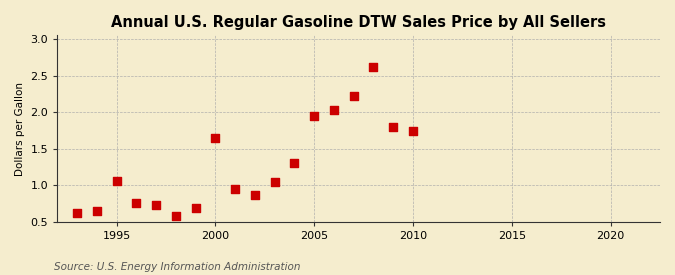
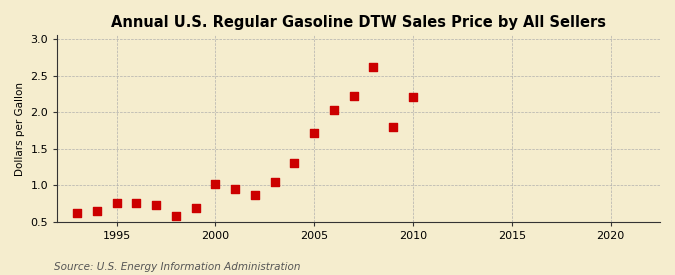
1995: 1.06 -> 0.75
2000: 1.64 -> 1.01
2005: 1.94 -> 1.72
2010: 1.74 -> 2.20
